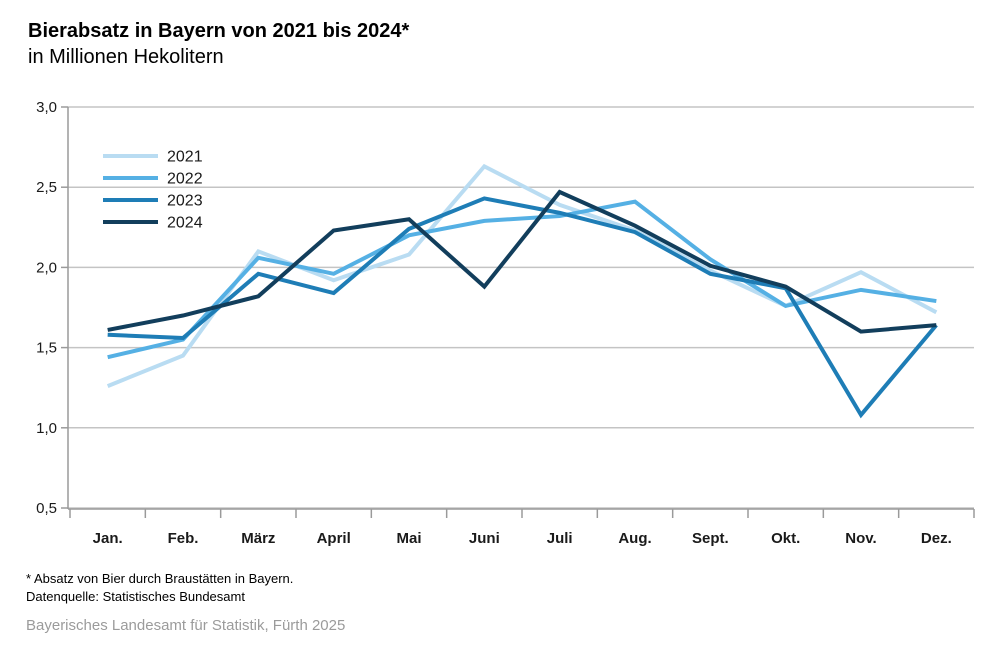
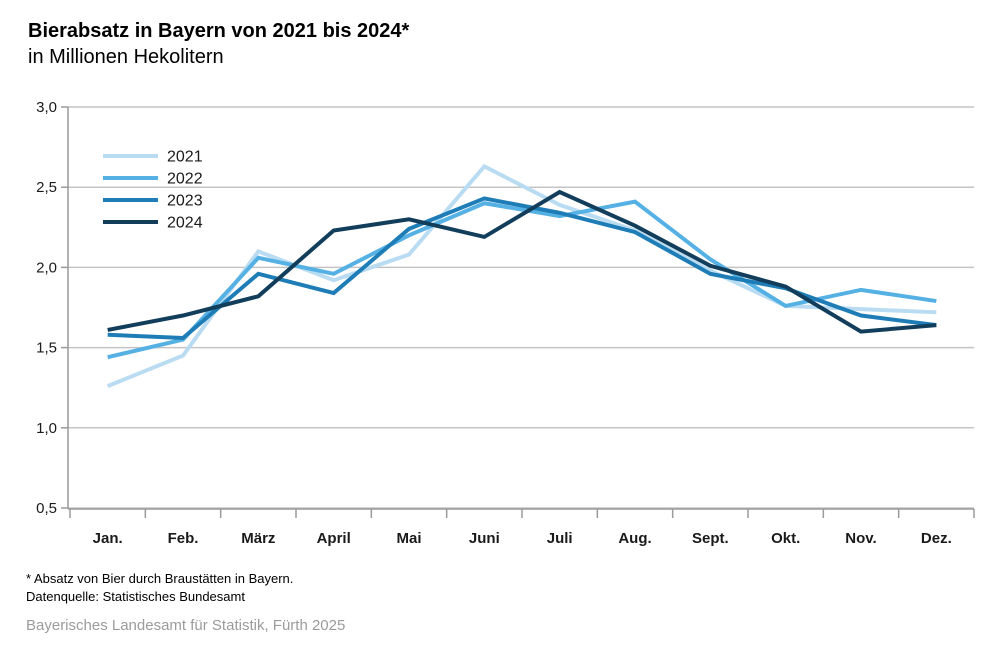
2022/Juni: 2,29 -> 2,40
2024/Juni: 1,88 -> 2,19
2021/Nov.: 1,97 -> 1,74
2023/Nov.: 1,08 -> 1,70
